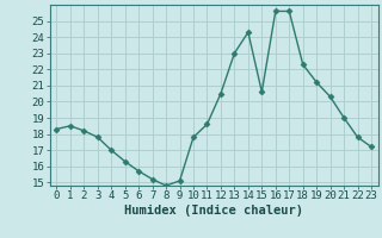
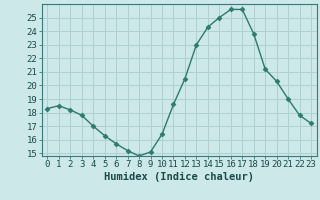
10: 17.8 -> 16.4
15: 20.6 -> 25.0
18: 22.3 -> 23.8
